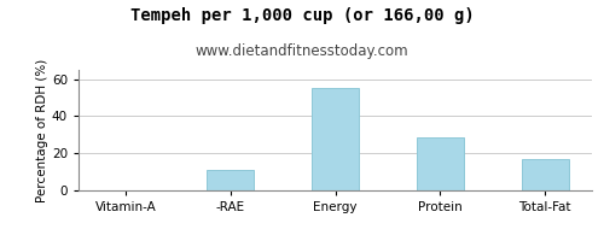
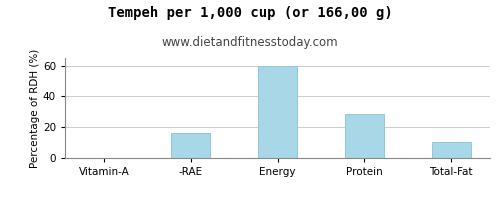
-RAE: 11 -> 16
Energy: 55 -> 60
Total-Fat: 17 -> 10
